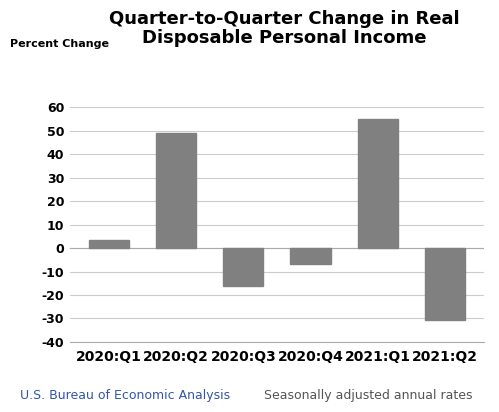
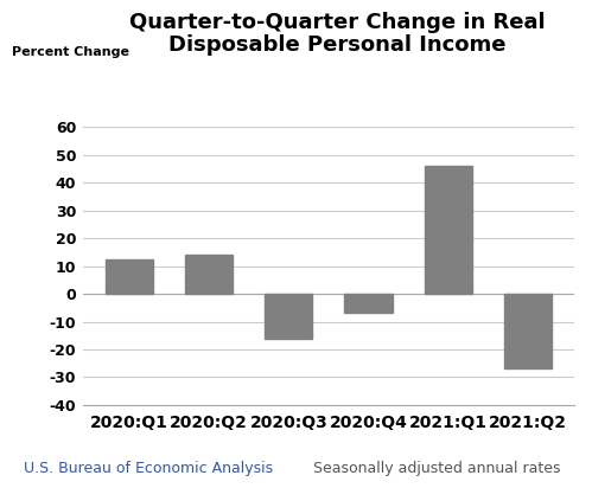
2020:Q1: 3.5 -> 12.5
2020:Q2: 49.0 -> 14.0
2021:Q1: 55.0 -> 46.0
2021:Q2: -30.5 -> -27.0
